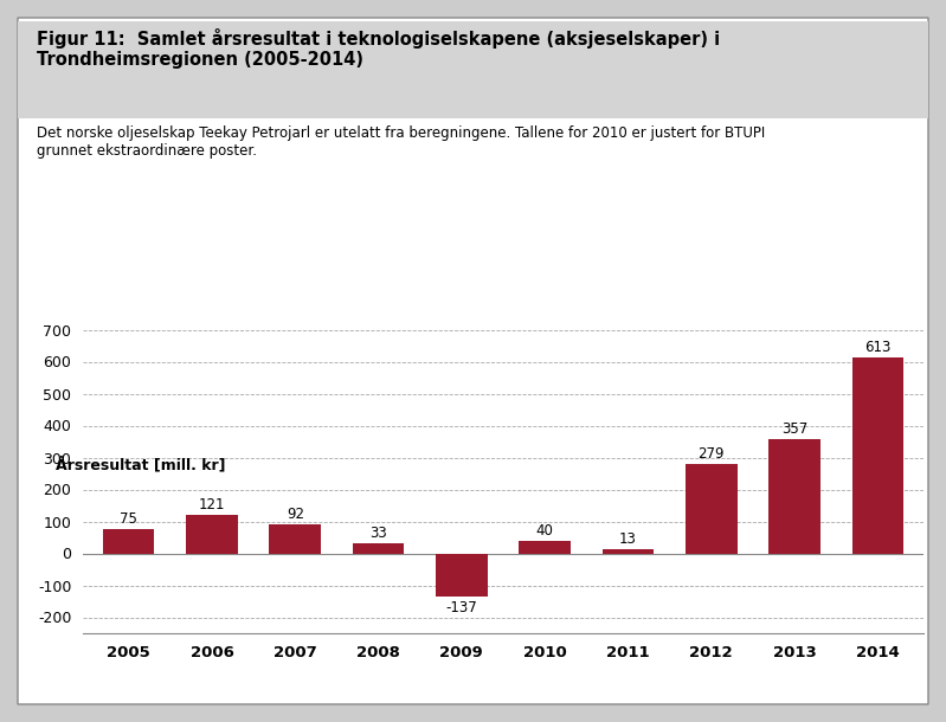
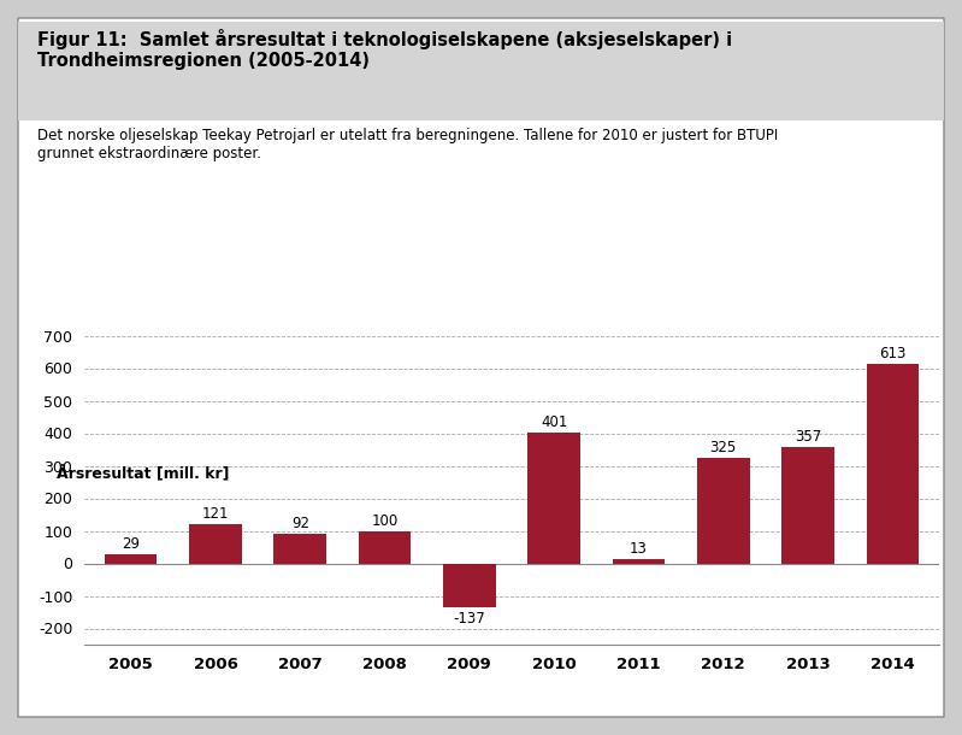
2005: 75 -> 29
2008: 33 -> 100
2010: 40 -> 401
2012: 279 -> 325
